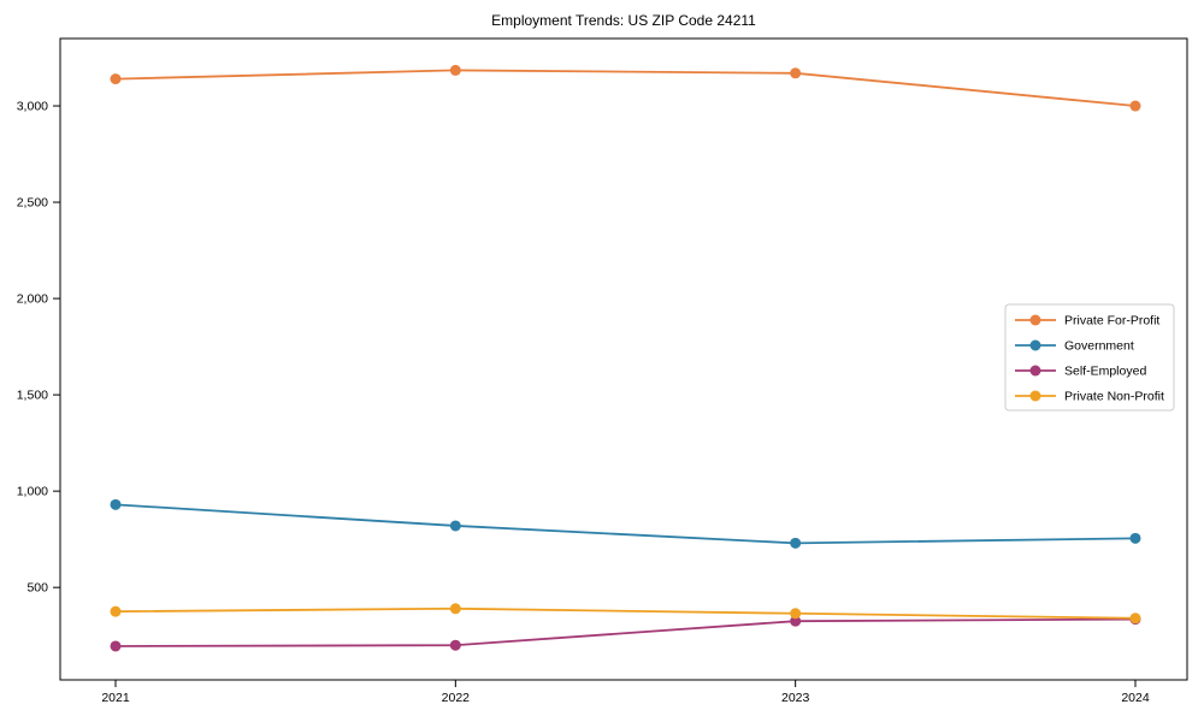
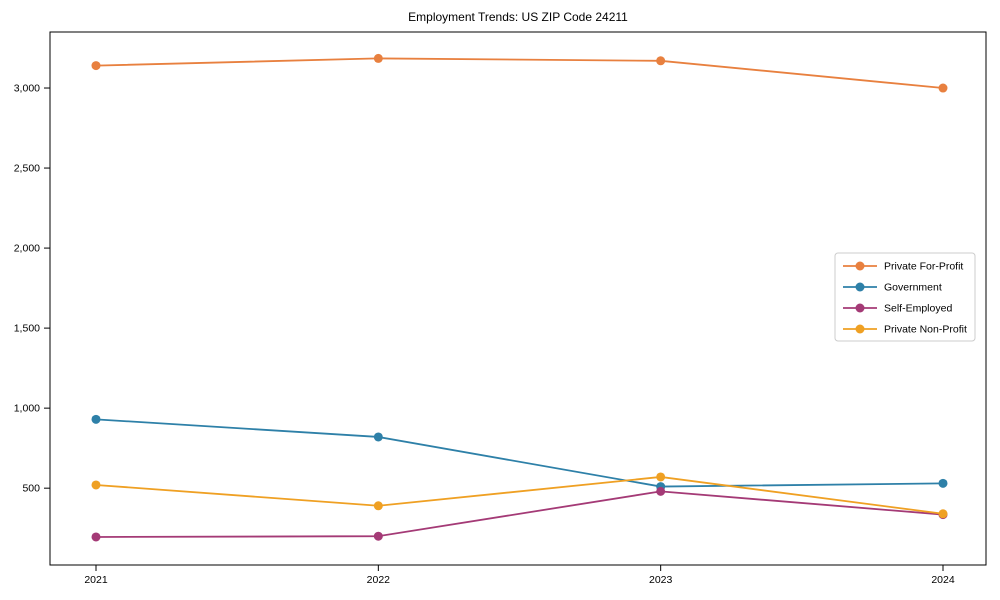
Private Non-Profit/2021: 380 -> 520
Government/2023: 730 -> 510
Self-Employed/2023: 320 -> 480
Private Non-Profit/2023: 360 -> 570
Government/2024: 760 -> 530
